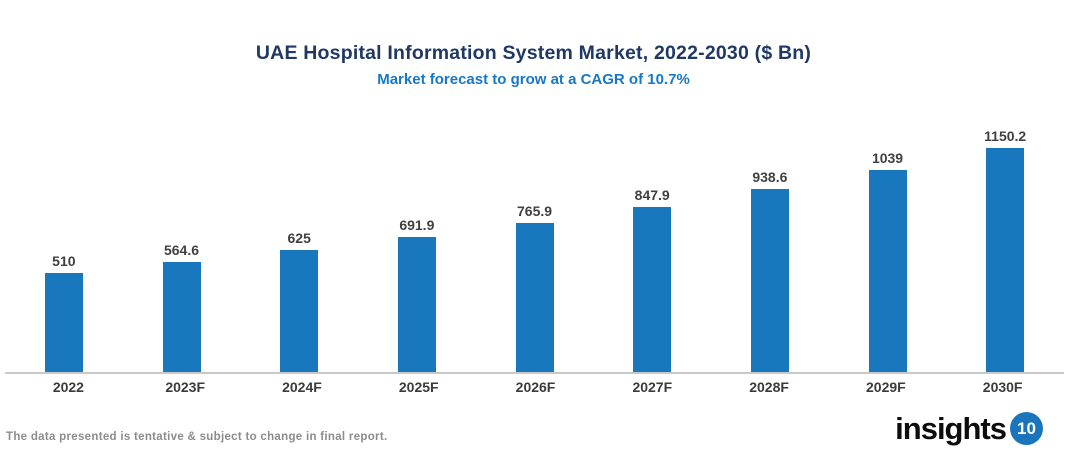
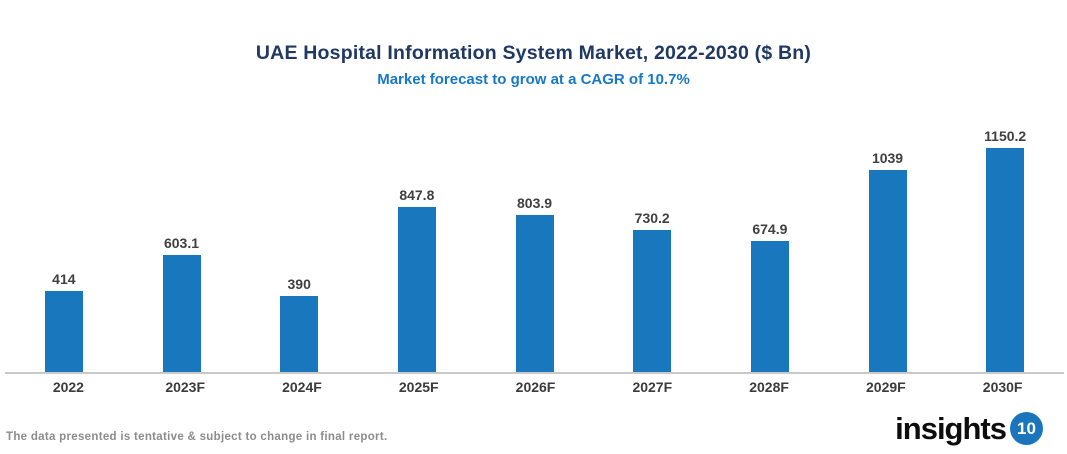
2022: 510 -> 414
2023F: 564.6 -> 603.1
2024F: 625 -> 390
2025F: 691.9 -> 847.8
2026F: 765.9 -> 803.9
2027F: 847.9 -> 730.2
2028F: 938.6 -> 674.9
